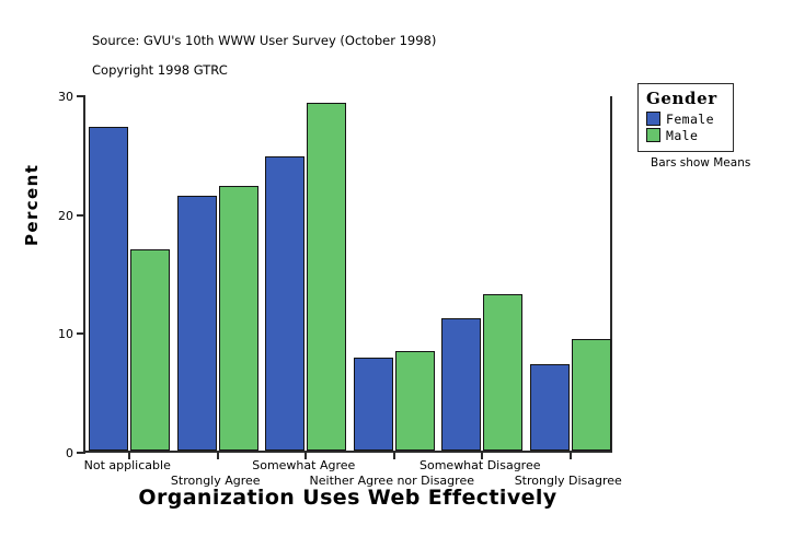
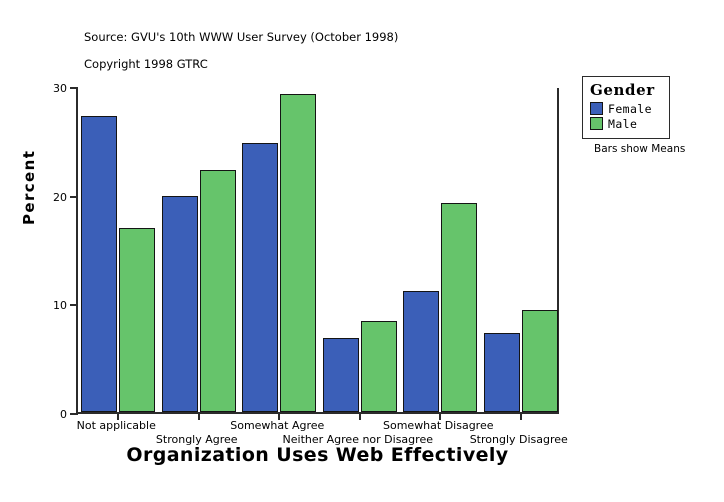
Female/Strongly Agree: 21.4 -> 19.9
Female/Neither Agree nor Disagree: 7.8 -> 6.8
Male/Somewhat Disagree: 13.2 -> 19.2
